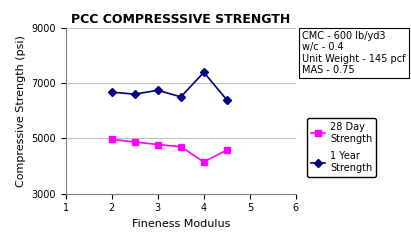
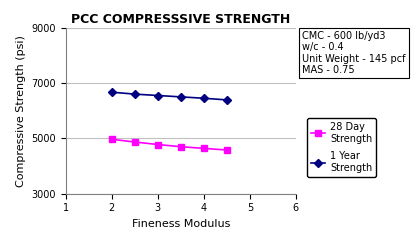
1 Year Strength/3: 6750 -> 6560
28 Day Strength/4: 4150 -> 4640
1 Year Strength/4: 7400 -> 6460
